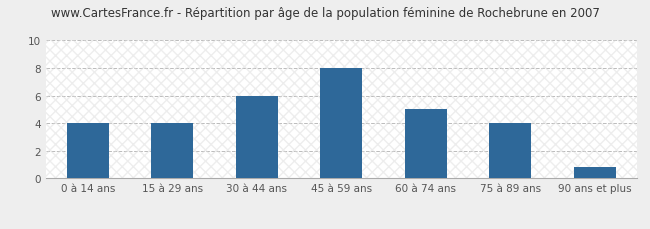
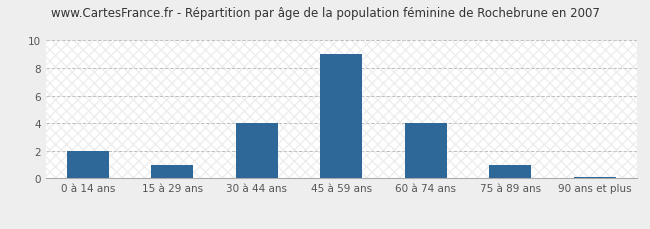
0 à 14 ans: 4.0 -> 2.0
15 à 29 ans: 4.0 -> 1.0
30 à 44 ans: 6.0 -> 4.0
45 à 59 ans: 8.0 -> 9.0
60 à 74 ans: 5.0 -> 4.0
75 à 89 ans: 4.0 -> 1.0
90 ans et plus: 0.8 -> 0.1
